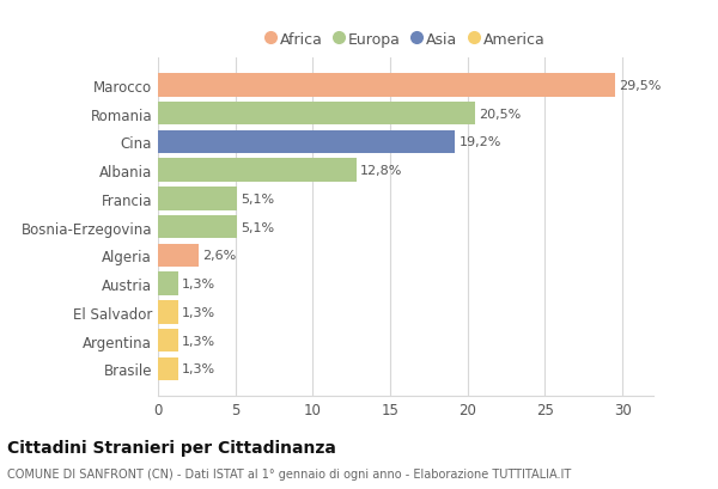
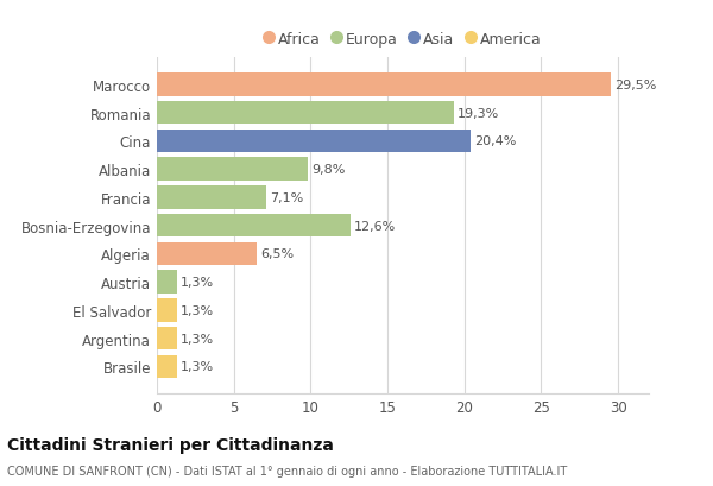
Romania: 20,5% -> 19,3%
Cina: 19,2% -> 20,4%
Albania: 12,8% -> 9,8%
Francia: 5,1% -> 7,1%
Bosnia-Erzegovina: 5,1% -> 12,6%
Algeria: 2,6% -> 6,5%
